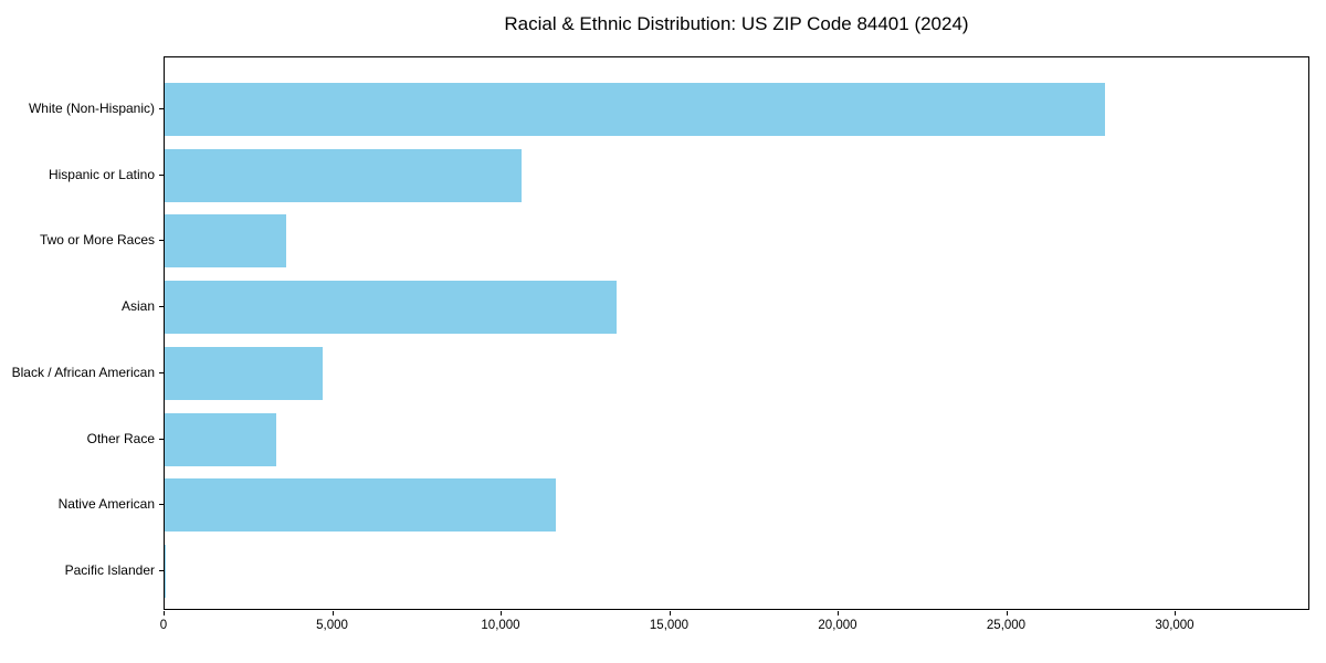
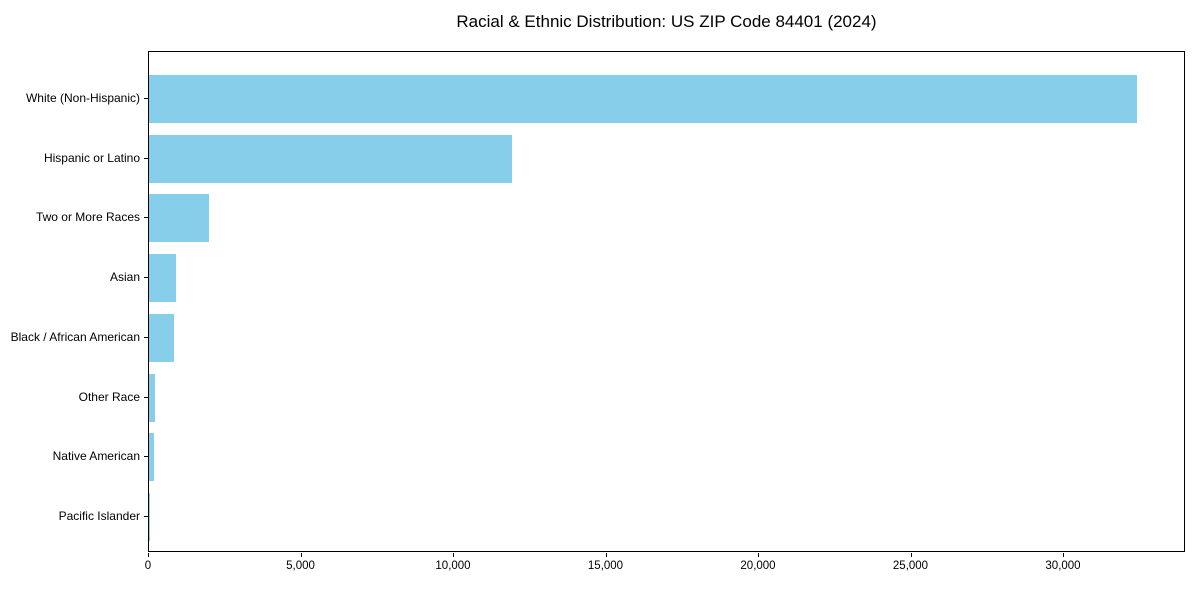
White (Non-Hispanic): 27900 -> 32400
Hispanic or Latino: 10600 -> 11900
Two or More Races: 3600 -> 2000
Asian: 13400 -> 900
Black / African American: 4700 -> 800
Other Race: 3300 -> 200
Native American: 11600 -> 200
